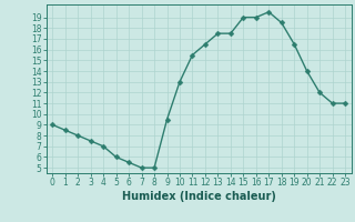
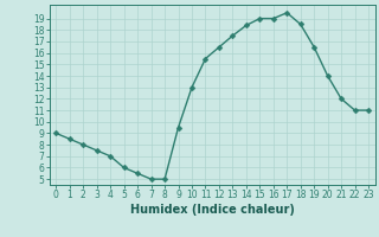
14: 17.5 -> 18.4
